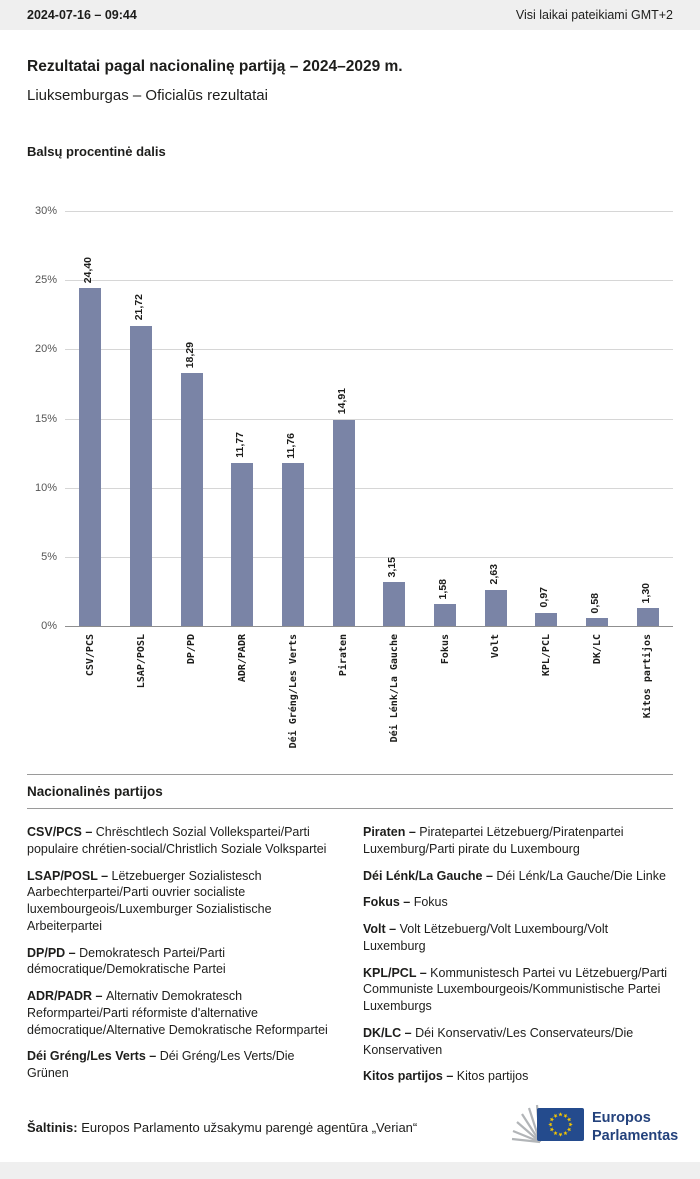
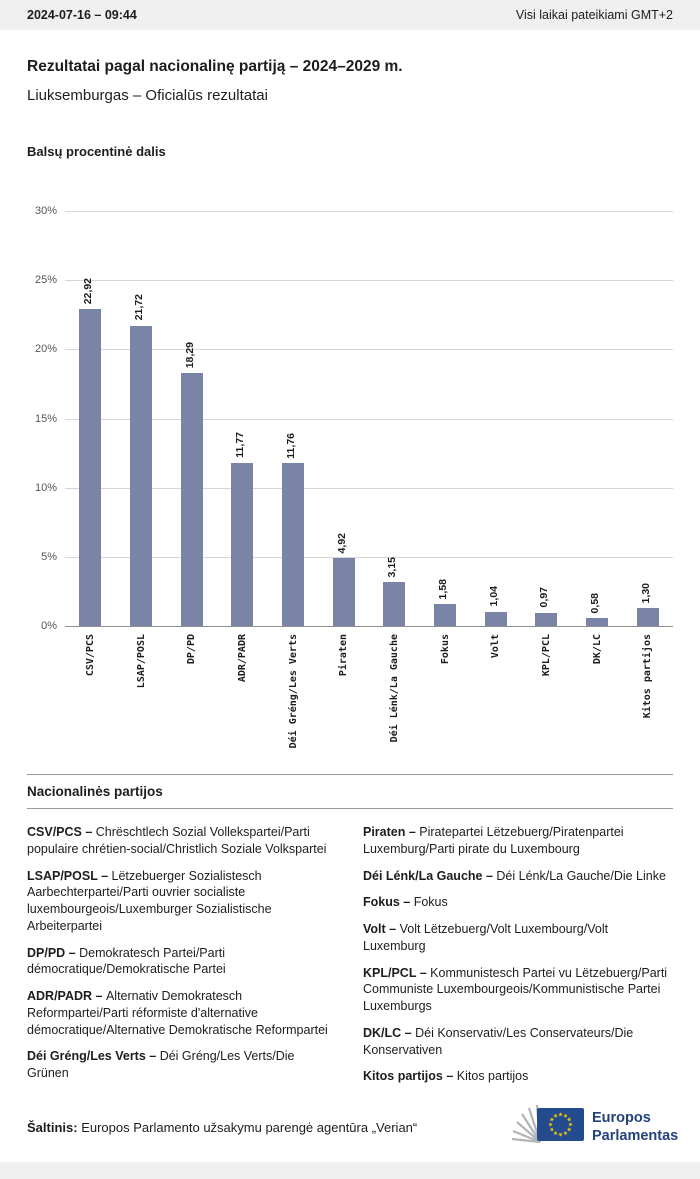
CSV/PCS: 24,40 -> 22,92
Piraten: 14,91 -> 4,92
Volt: 2,63 -> 1,04
